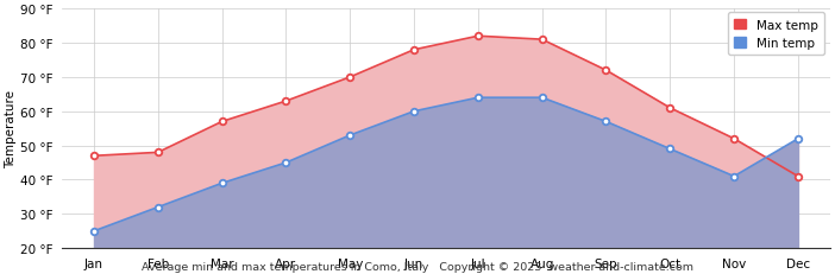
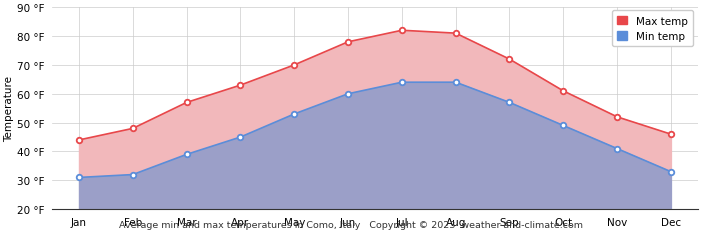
Max temp/Jan: 47 °F -> 44 °F
Min temp/Jan: 25 °F -> 31 °F
Max temp/Dec: 41 °F -> 46 °F
Min temp/Dec: 52 °F -> 33 °F
